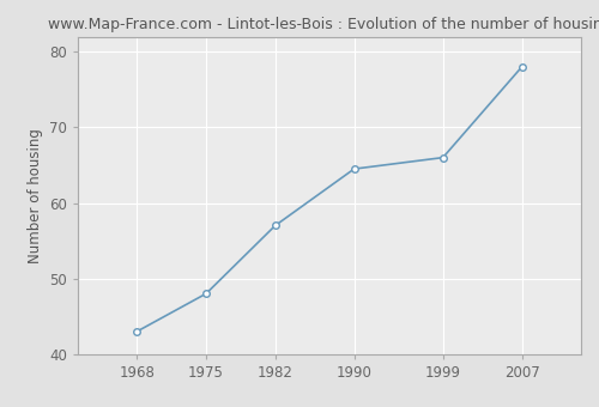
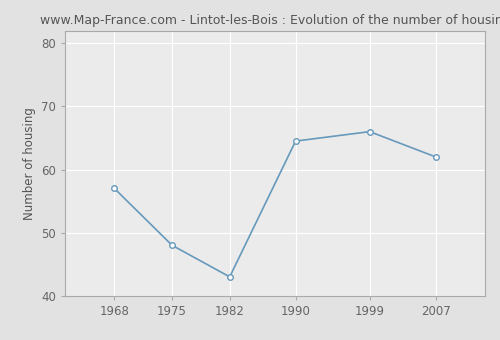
1968: 43.0 -> 57.0
1982: 57.0 -> 43.0
2007: 78.0 -> 62.0
